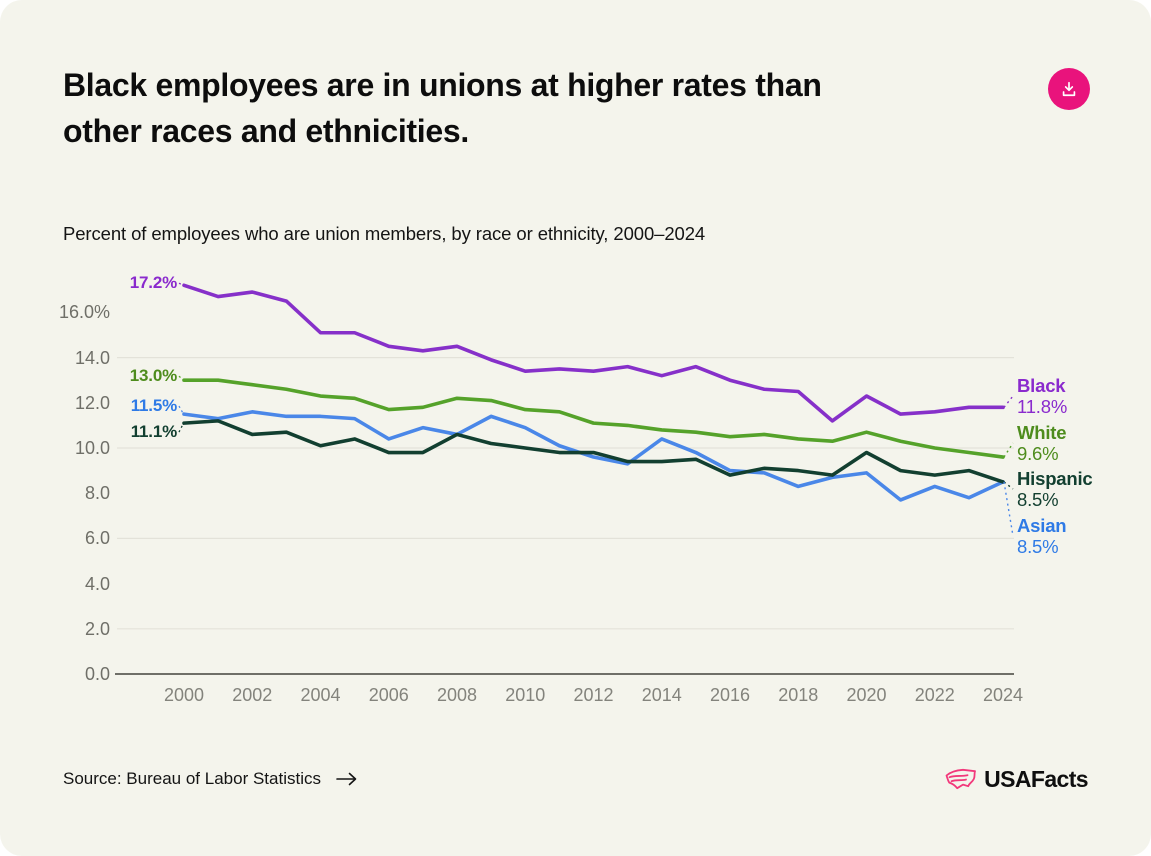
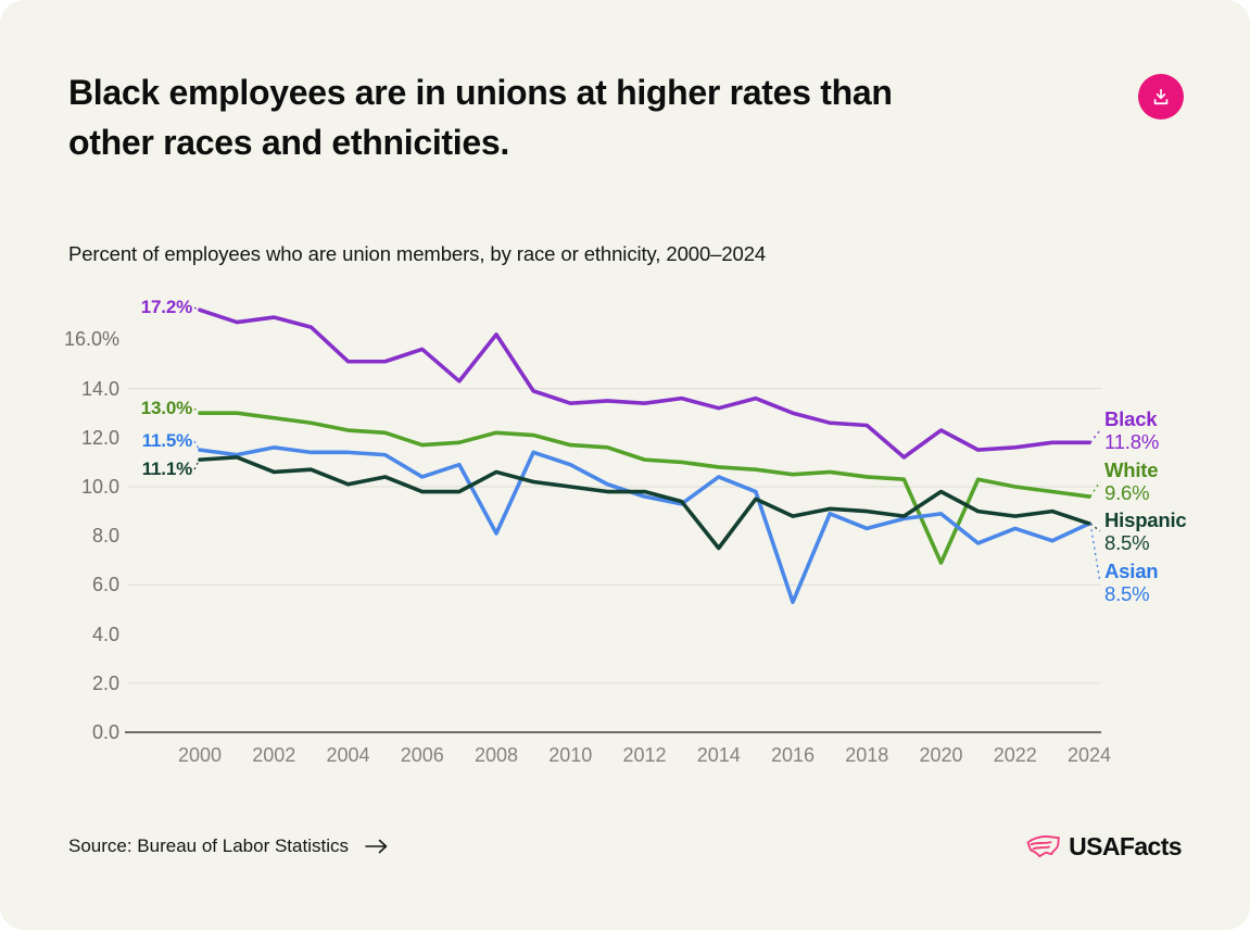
Black/2006: 14.5% -> 15.6%
Black/2008: 14.5% -> 16.2%
Asian/2008: 10.6% -> 8.1%
Hispanic/2014: 9.4% -> 7.5%
Asian/2016: 9.0% -> 5.3%
White/2020: 10.7% -> 6.9%
